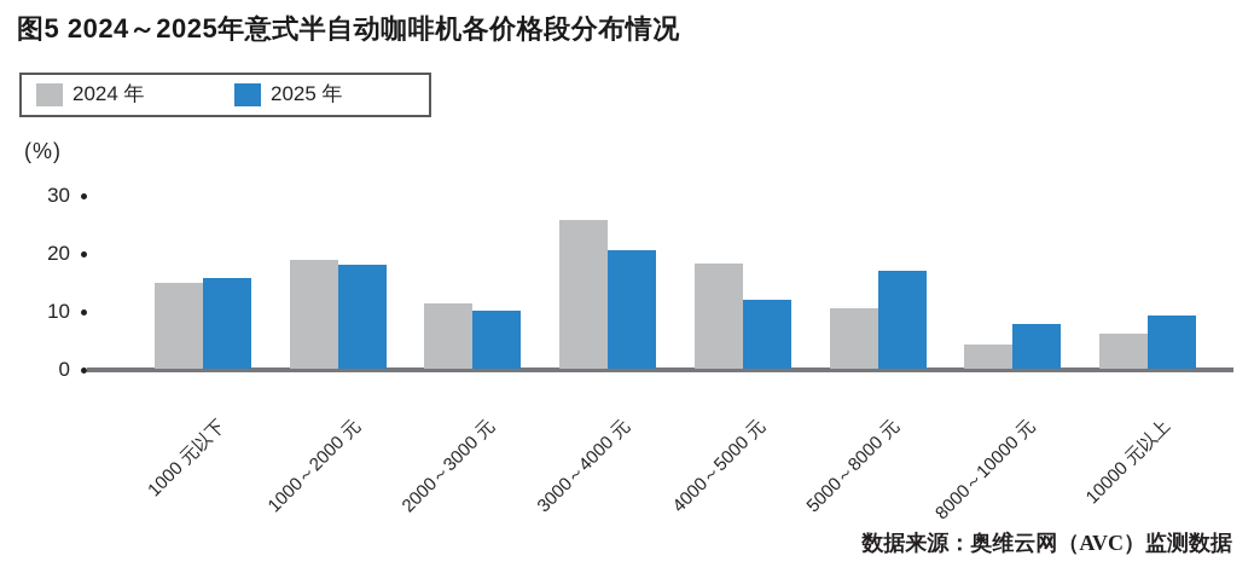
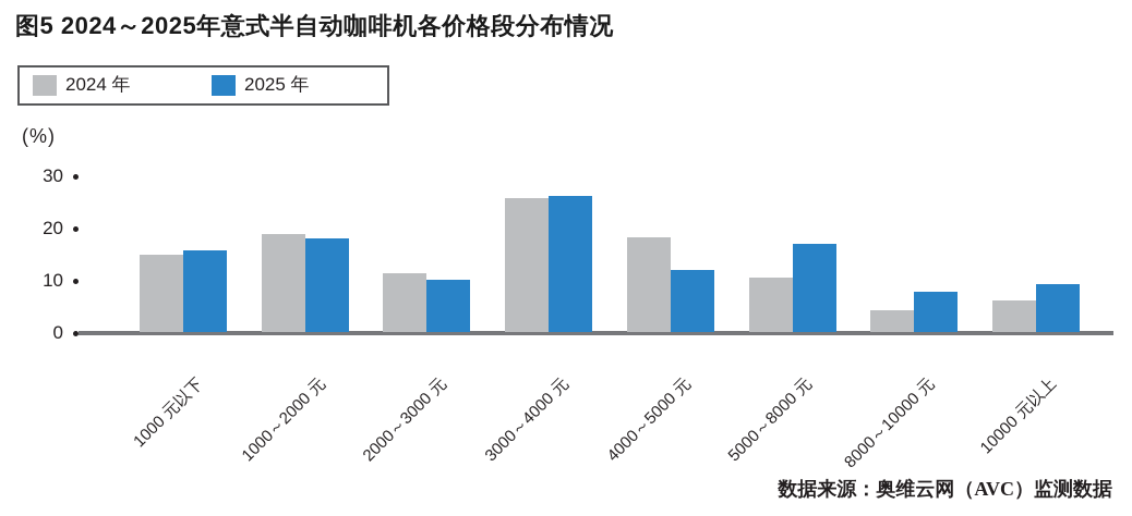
2025 年/3000～4000 元: 20 -> 26
